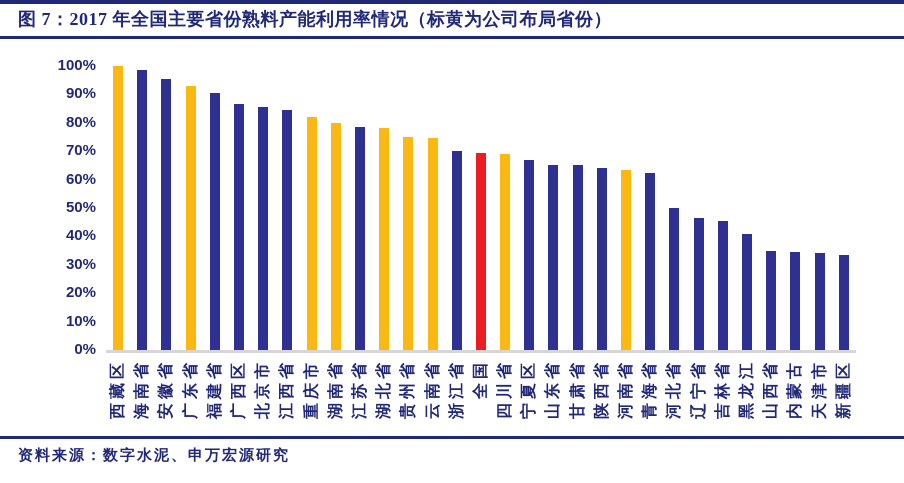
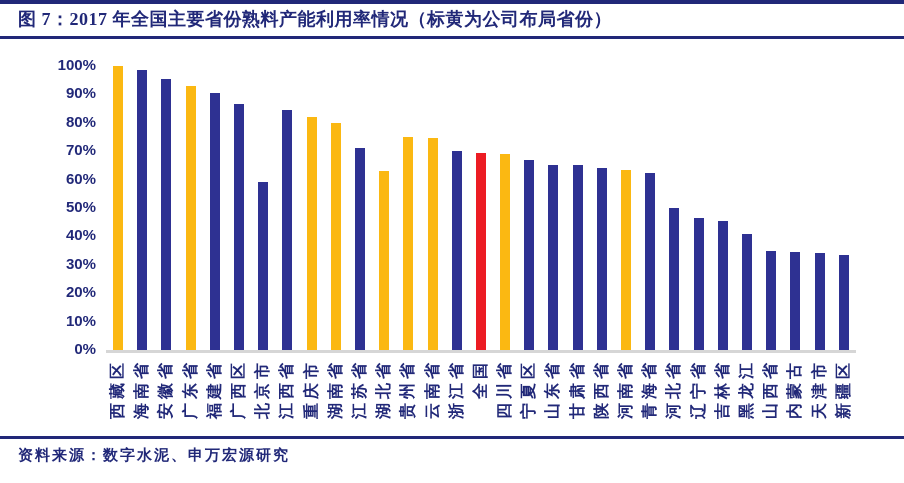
北京市: 86% -> 59%
江苏省: 78% -> 71%
湖北省: 78% -> 63%
